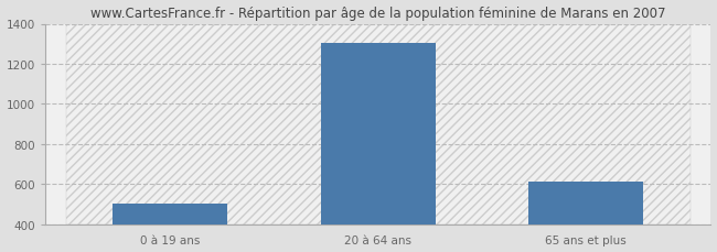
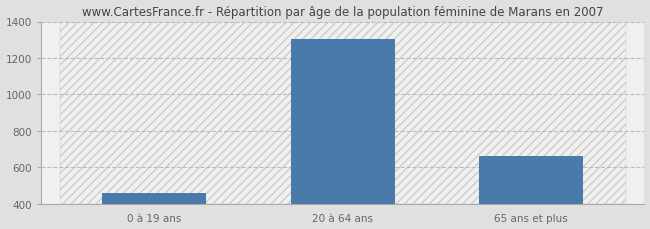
0 à 19 ans: 500 -> 460
65 ans et plus: 610 -> 660
